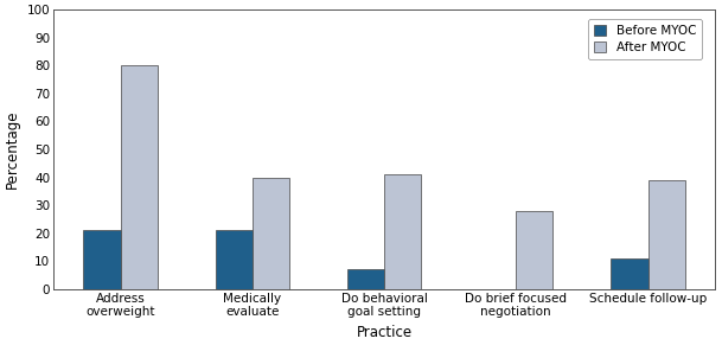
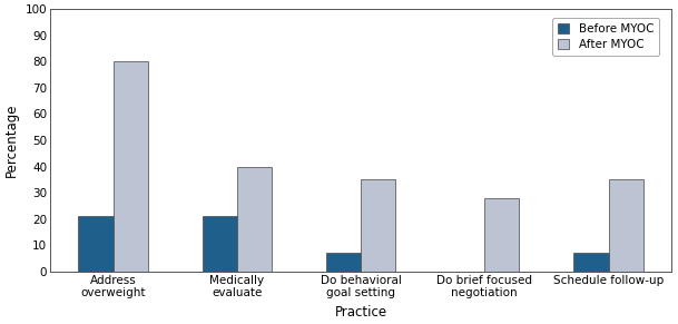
After MYOC/Do behavioral goal setting: 41 -> 35
Before MYOC/Schedule follow-up: 11 -> 7
After MYOC/Schedule follow-up: 39 -> 35
